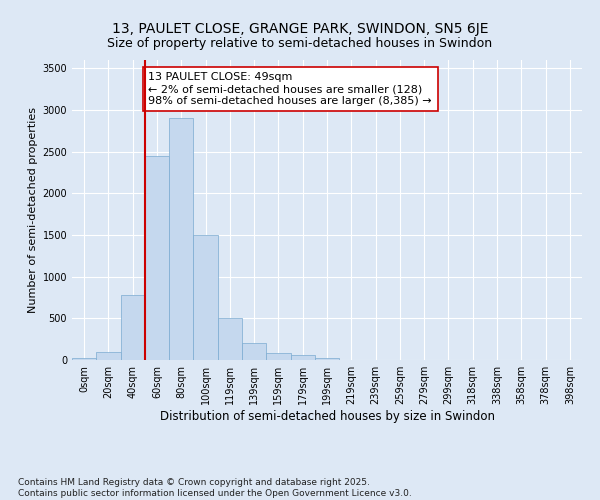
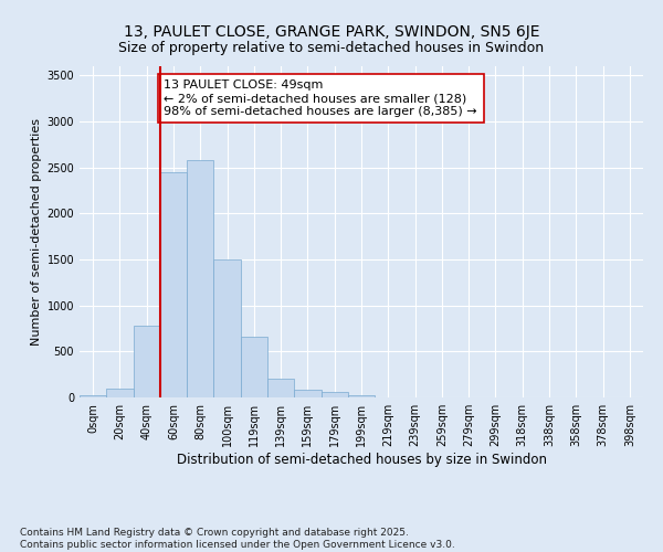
80sqm: 2900 -> 2580
119sqm: 500 -> 660
